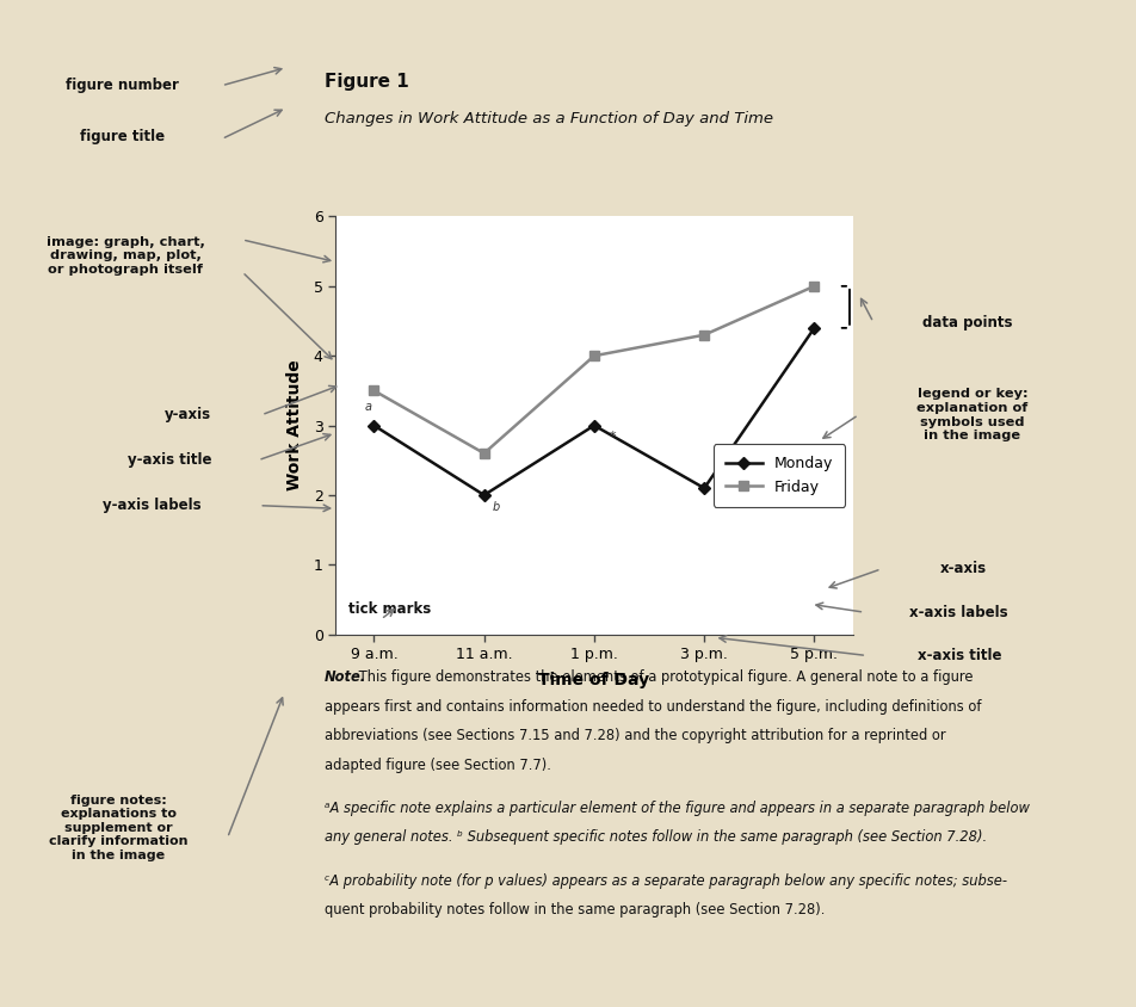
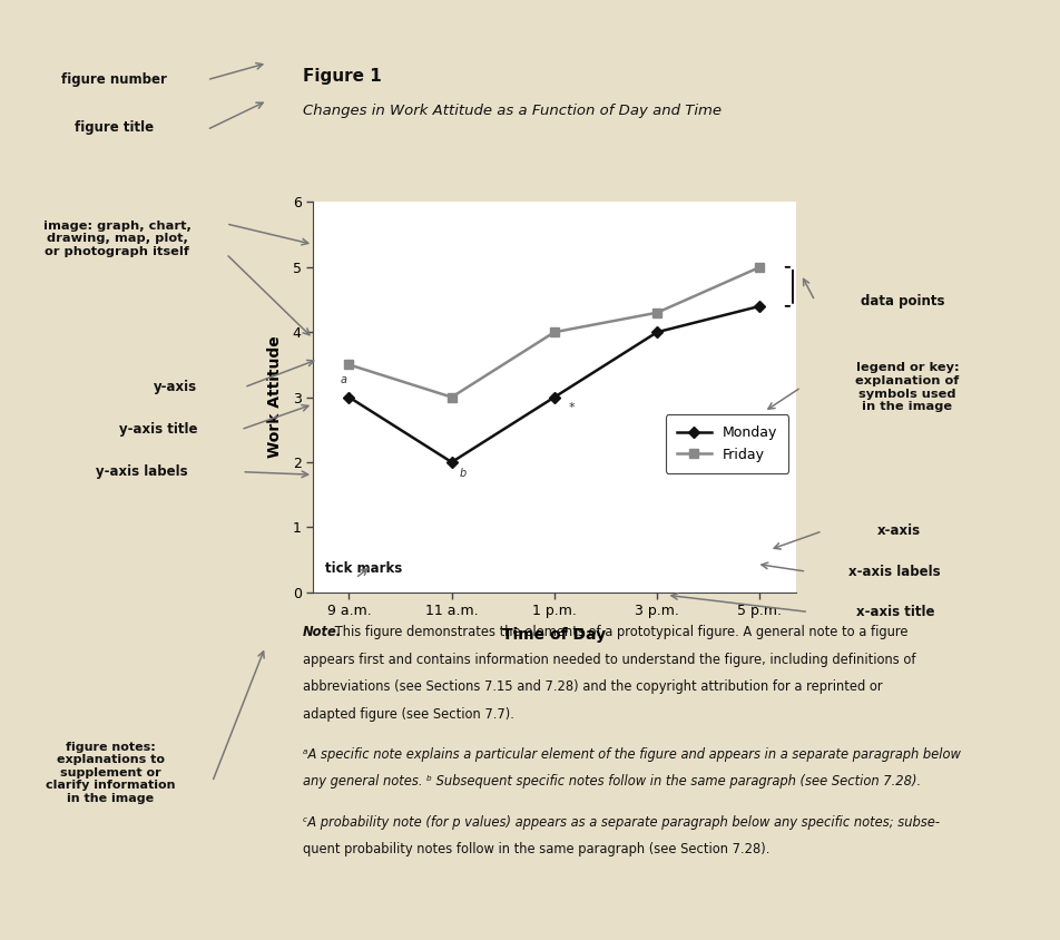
Friday/11 a.m.: 2.6 -> 3.0
Monday/3 p.m.: 2.1 -> 4.0
